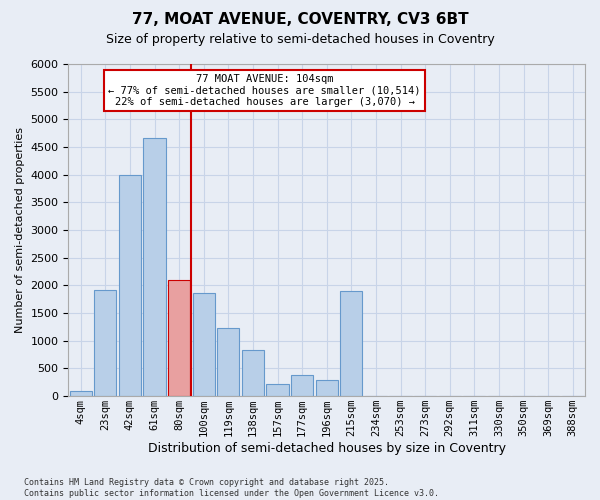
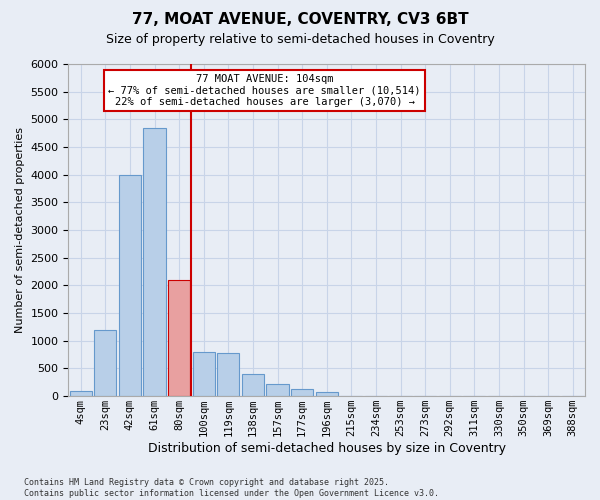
23sqm: 1920 -> 1200
61sqm: 4660 -> 4850
100sqm: 1860 -> 800
119sqm: 1240 -> 780
138sqm: 840 -> 400
177sqm: 380 -> 130
196sqm: 300 -> 70
215sqm: 1900 -> 0
